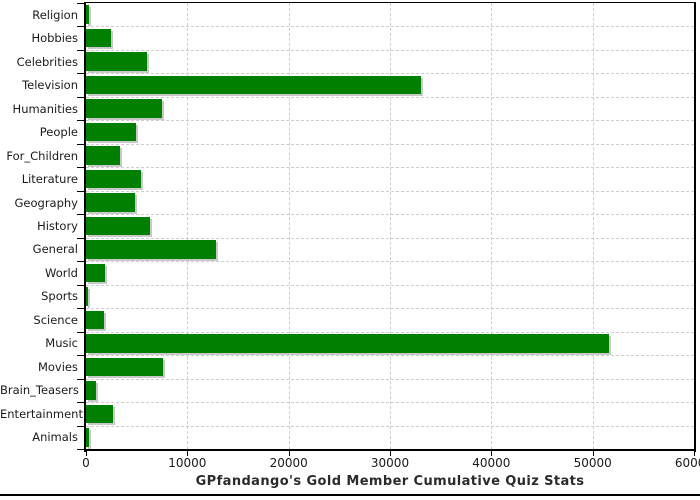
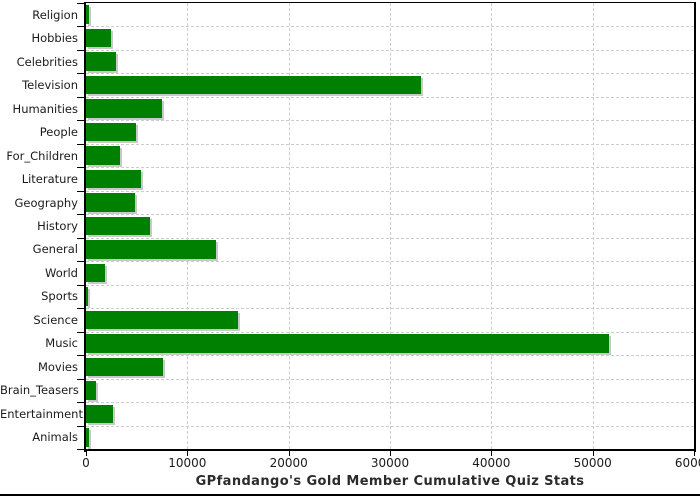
Celebrities: 6000 -> 3000
Science: 2000 -> 15000
